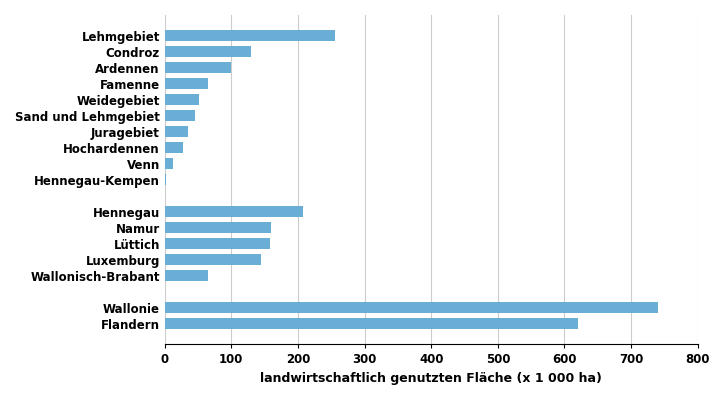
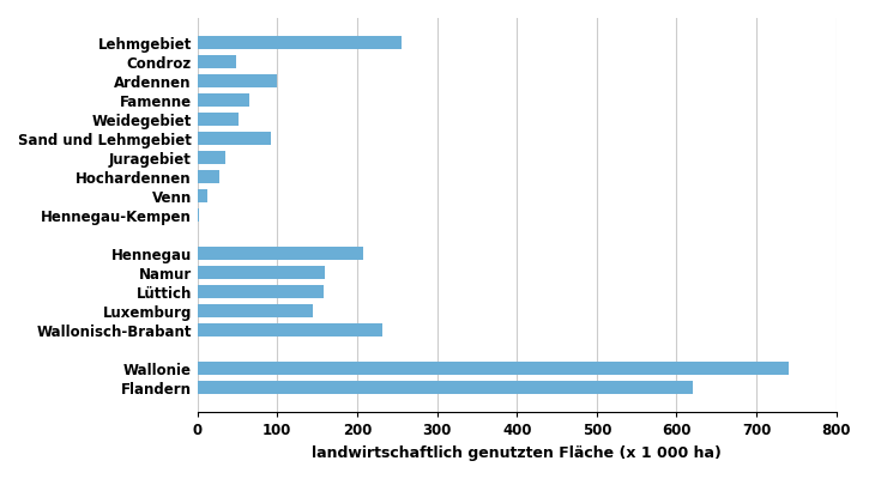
Condroz: 130 -> 48
Sand und Lehmgebiet: 45 -> 92
Wallonisch-Brabant: 65 -> 232
